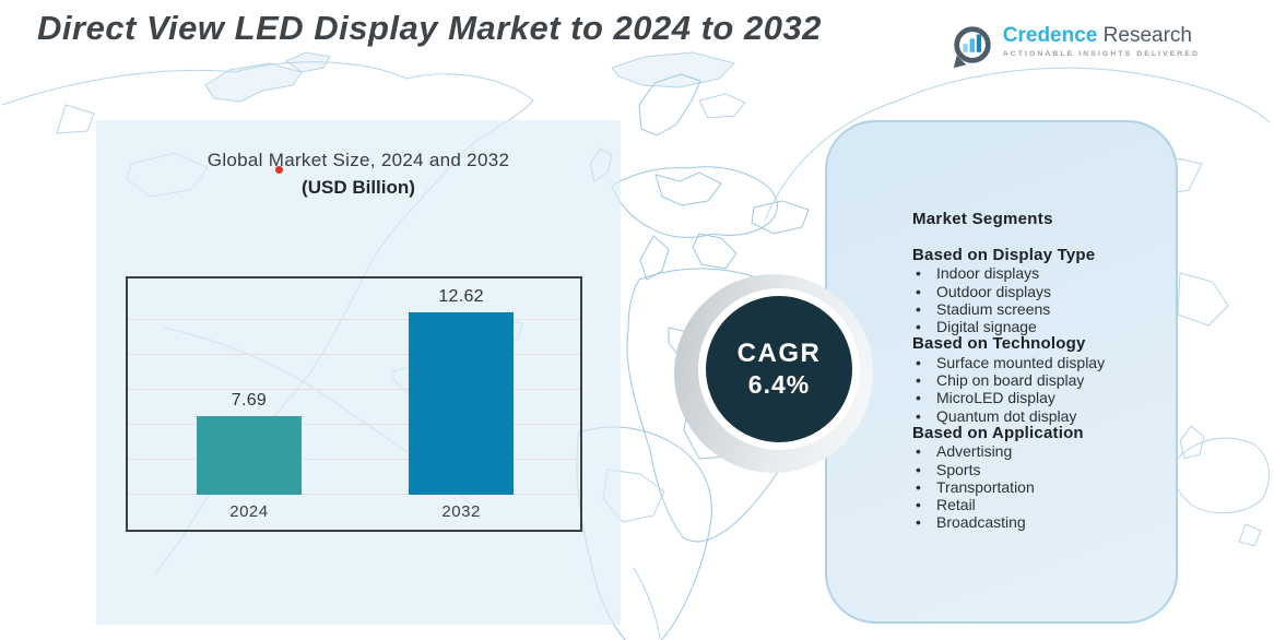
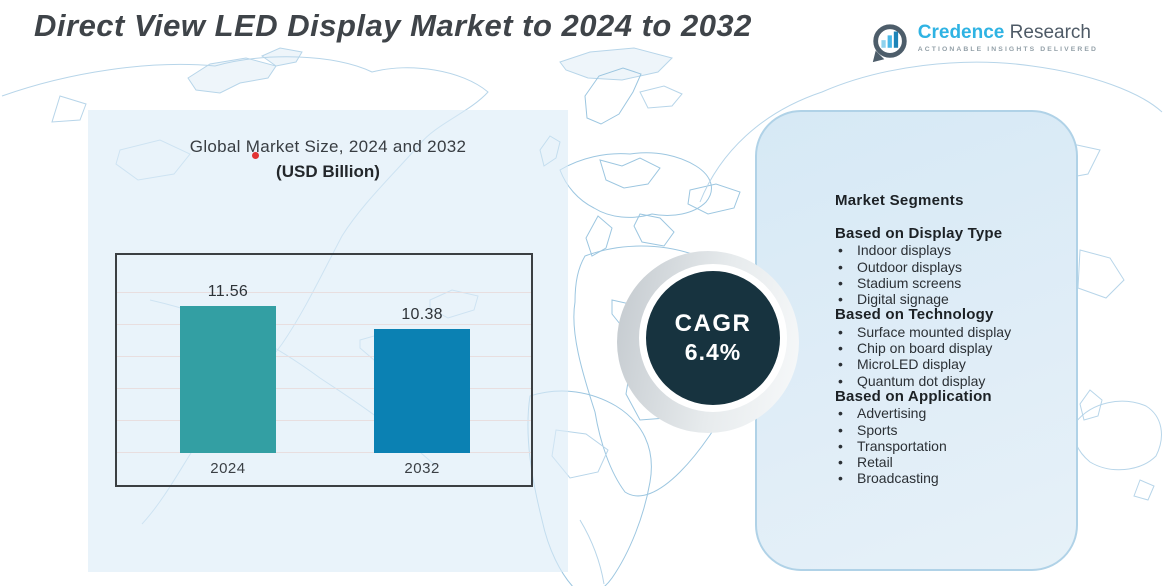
2024: 7.69 -> 11.56
2032: 12.62 -> 10.38
